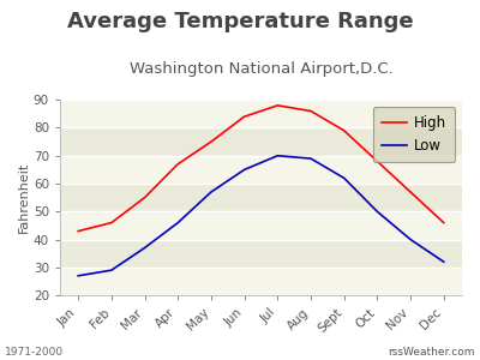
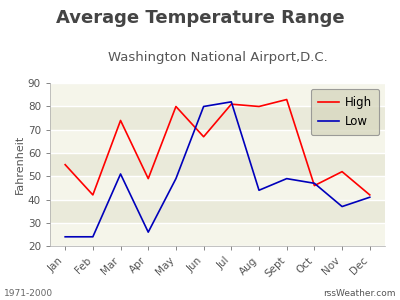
High/Jan: 43 -> 55
Low/Jan: 27 -> 24
High/Feb: 46 -> 42
Low/Feb: 29 -> 24
High/Mar: 55 -> 74
Low/Mar: 37 -> 51
High/Apr: 67 -> 49
Low/Apr: 46 -> 26
High/May: 75 -> 80
Low/May: 57 -> 49
High/Jun: 84 -> 67
Low/Jun: 65 -> 80
High/Jul: 88 -> 81
Low/Jul: 70 -> 82
High/Aug: 86 -> 80
Low/Aug: 69 -> 44
High/Sept: 79 -> 83
Low/Sept: 62 -> 49
High/Oct: 68 -> 46
Low/Oct: 50 -> 47
High/Nov: 57 -> 52
Low/Nov: 40 -> 37
High/Dec: 46 -> 42
Low/Dec: 32 -> 41
